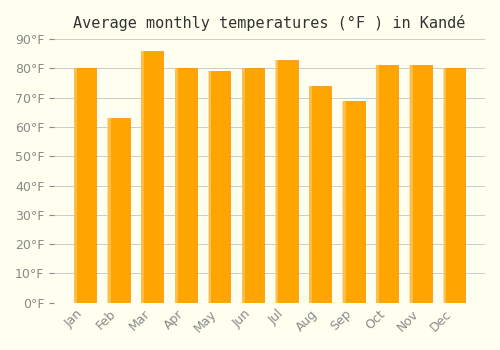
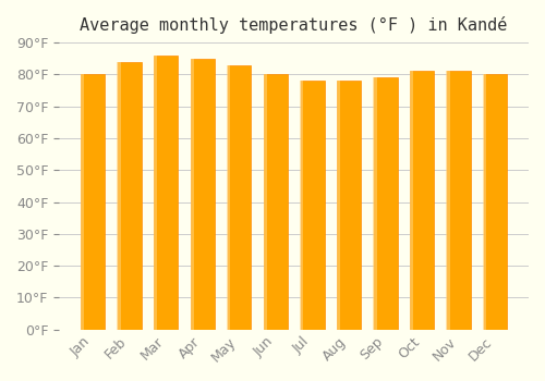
Feb: 63°F -> 84°F
Apr: 80°F -> 85°F
May: 79°F -> 83°F
Jul: 83°F -> 78°F
Aug: 74°F -> 78°F
Sep: 69°F -> 79°F
